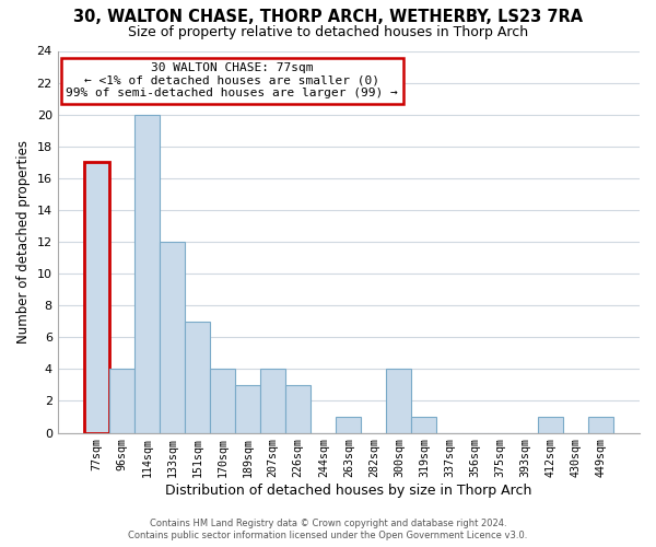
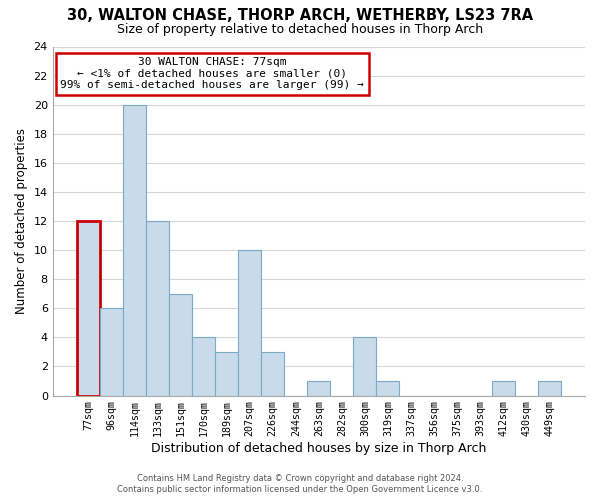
77sqm: 17 -> 12
96sqm: 4 -> 6
207sqm: 4 -> 10
